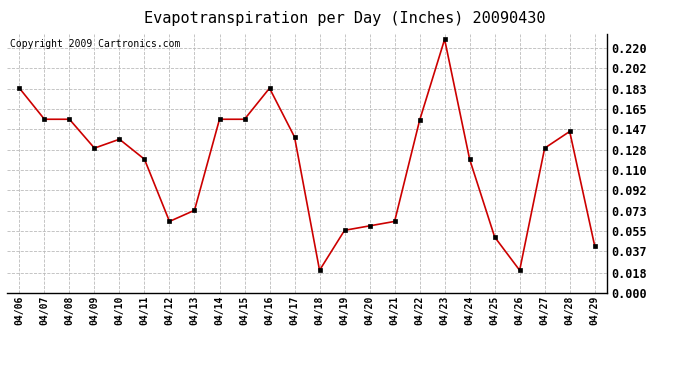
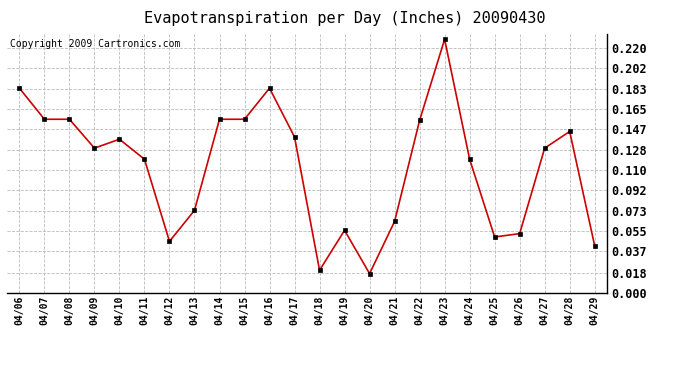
04/12: 0.064 -> 0.046
04/20: 0.060 -> 0.017
04/26: 0.020 -> 0.053
